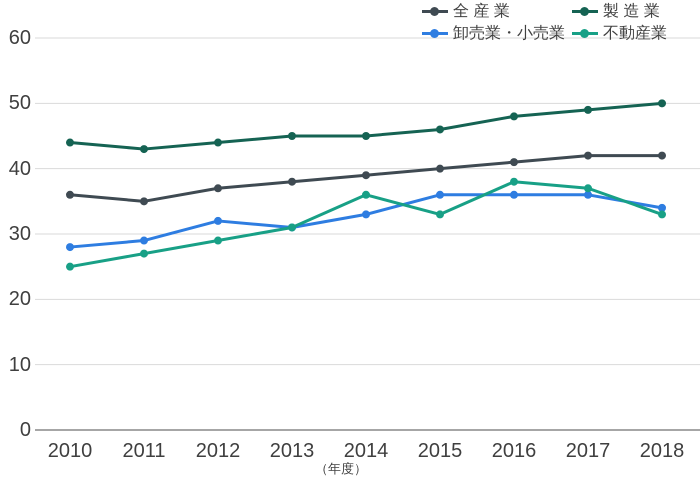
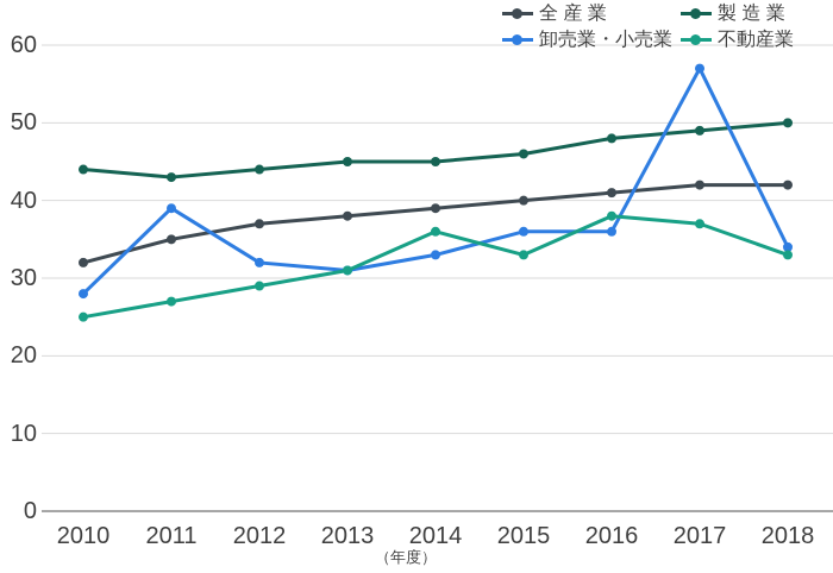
全産業/2010: 36 -> 32
卸売業・小売業/2011: 29 -> 39
卸売業・小売業/2017: 36 -> 57
